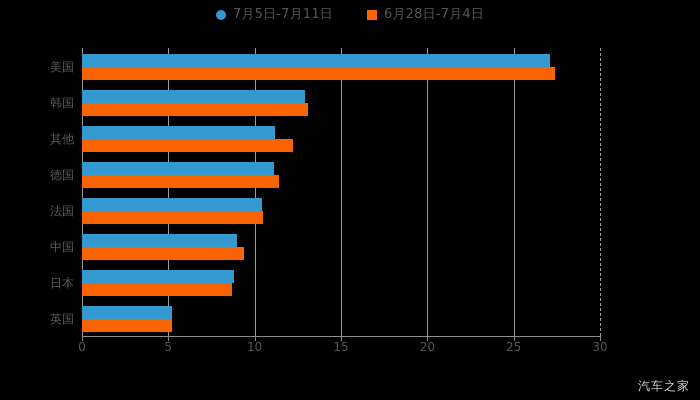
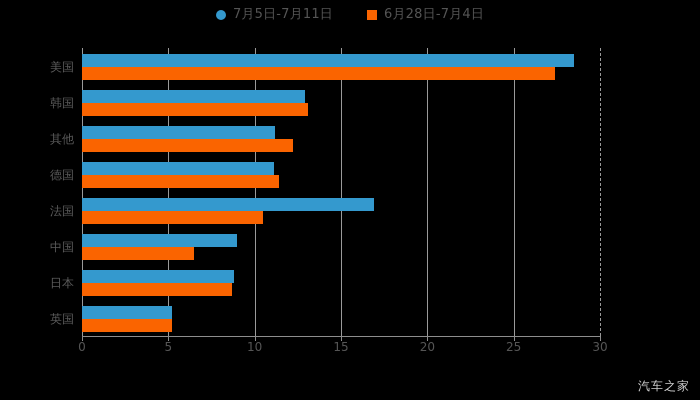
7月5日-7月11日/美国: 27.1 -> 28.5
7月5日-7月11日/法国: 10.4 -> 16.9
6月28日-7月4日/中国: 9.4 -> 6.5
